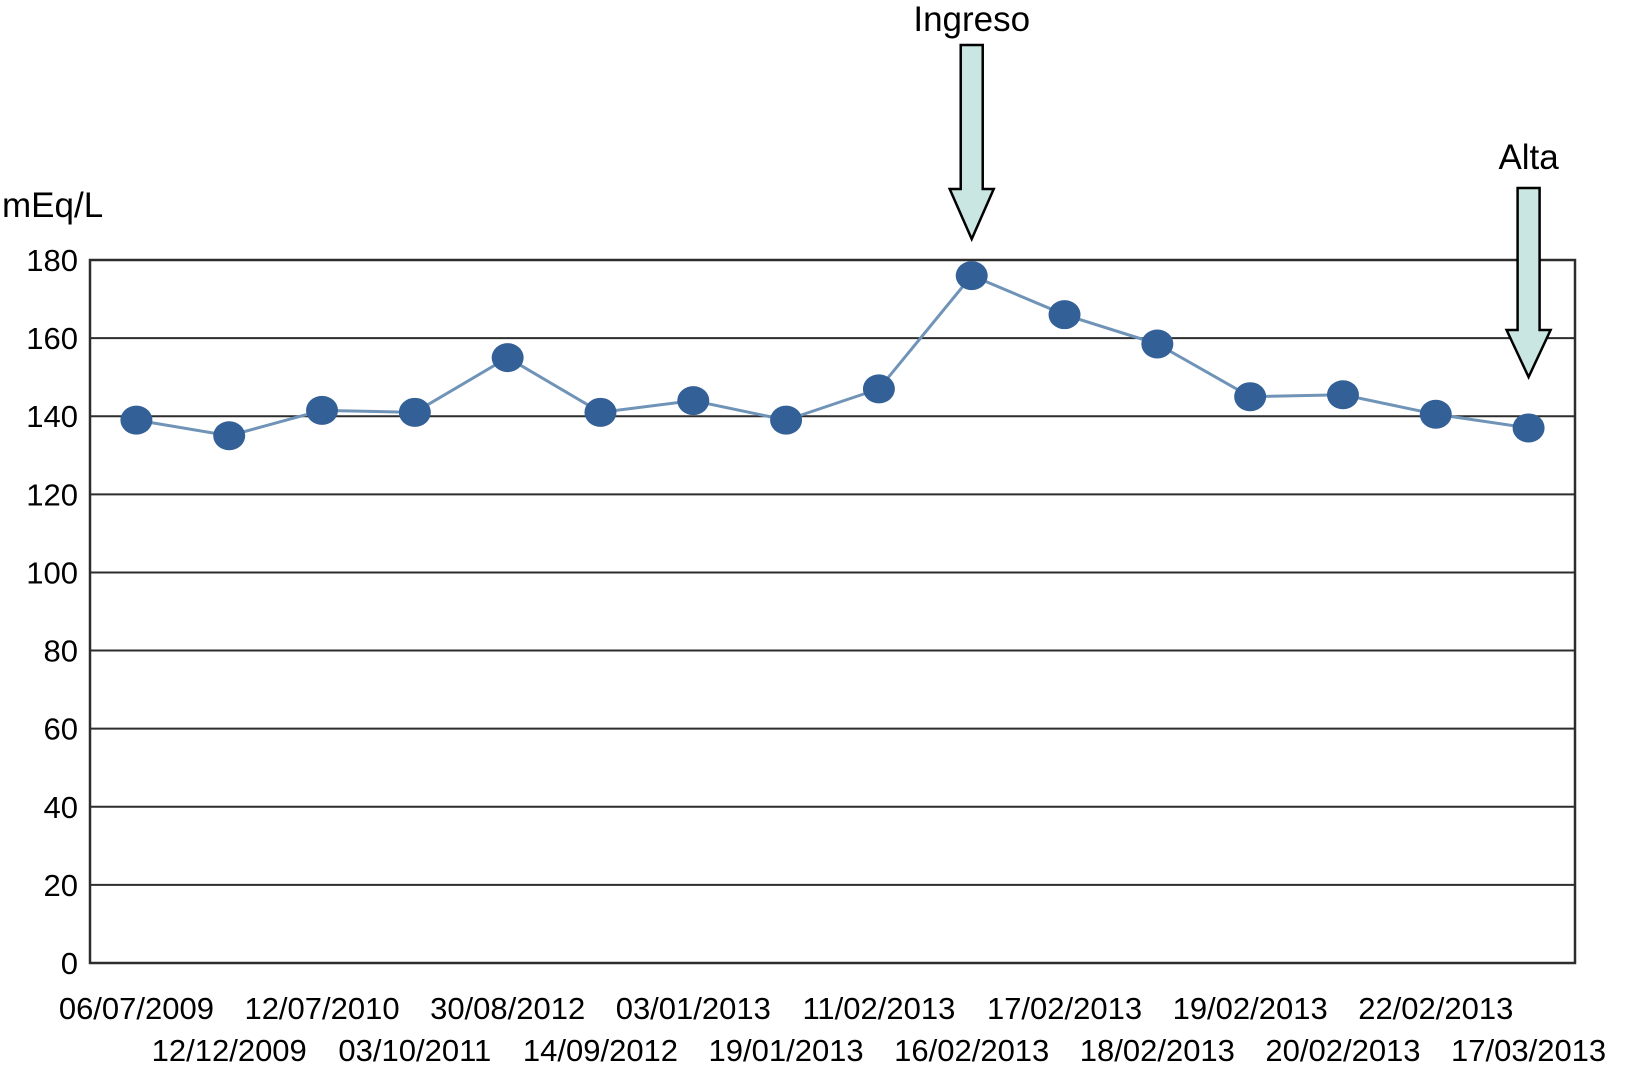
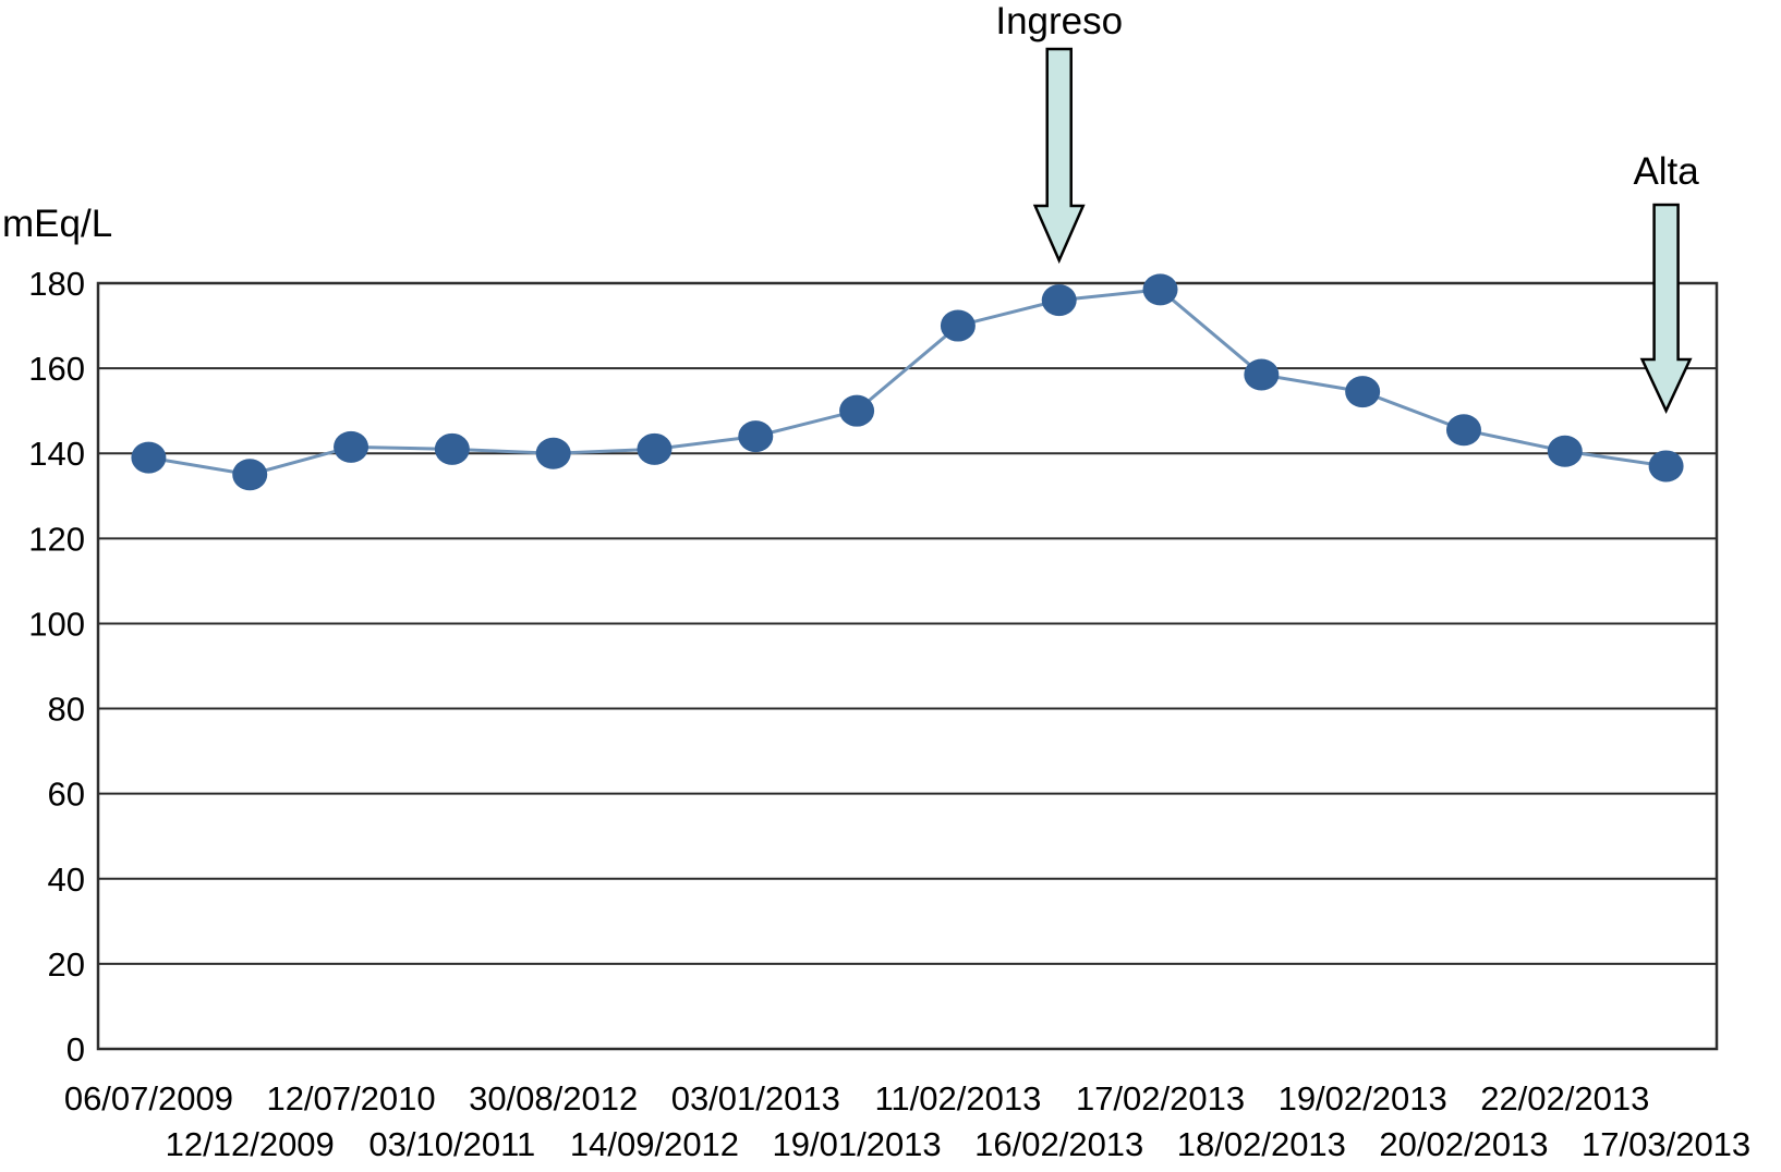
30/08/2012: 155 -> 140
19/01/2013: 139 -> 150
11/02/2013: 147 -> 170
17/02/2013: 166 -> 178
19/02/2013: 145 -> 154
